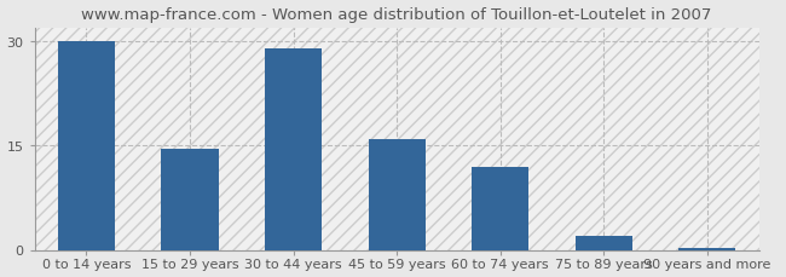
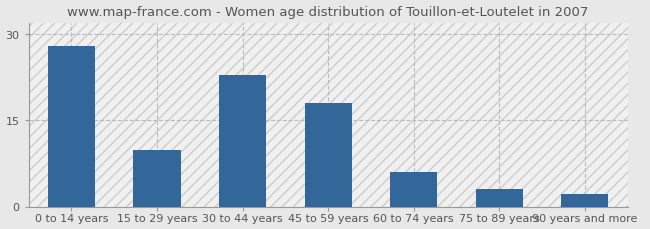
0 to 14 years: 30.0 -> 28.0
15 to 29 years: 14.5 -> 9.8
30 to 44 years: 29.0 -> 23.0
45 to 59 years: 16.0 -> 18.0
60 to 74 years: 12.0 -> 6.0
75 to 89 years: 2.0 -> 3.0
90 years and more: 0.3 -> 2.2
